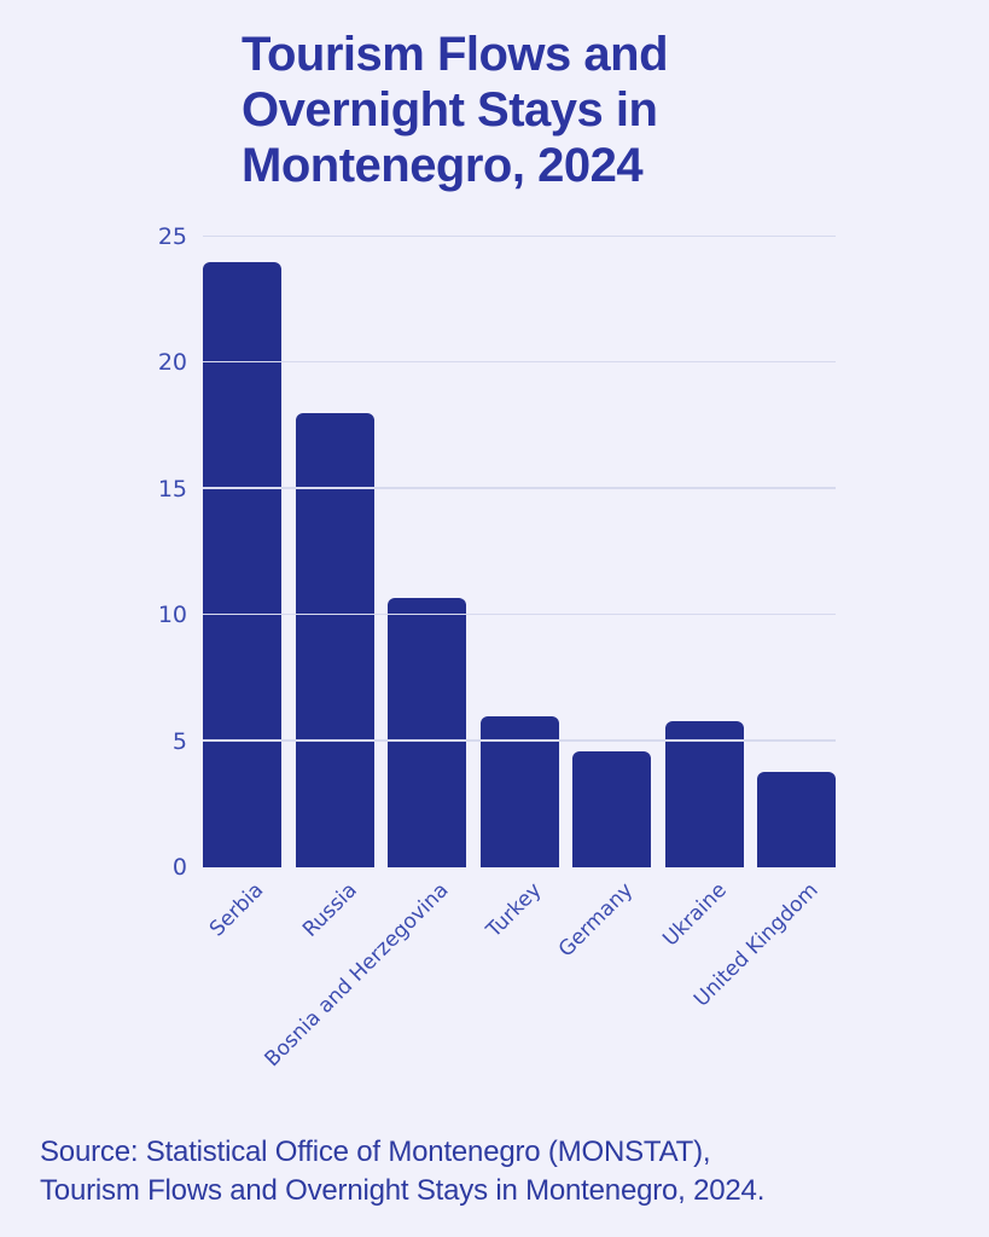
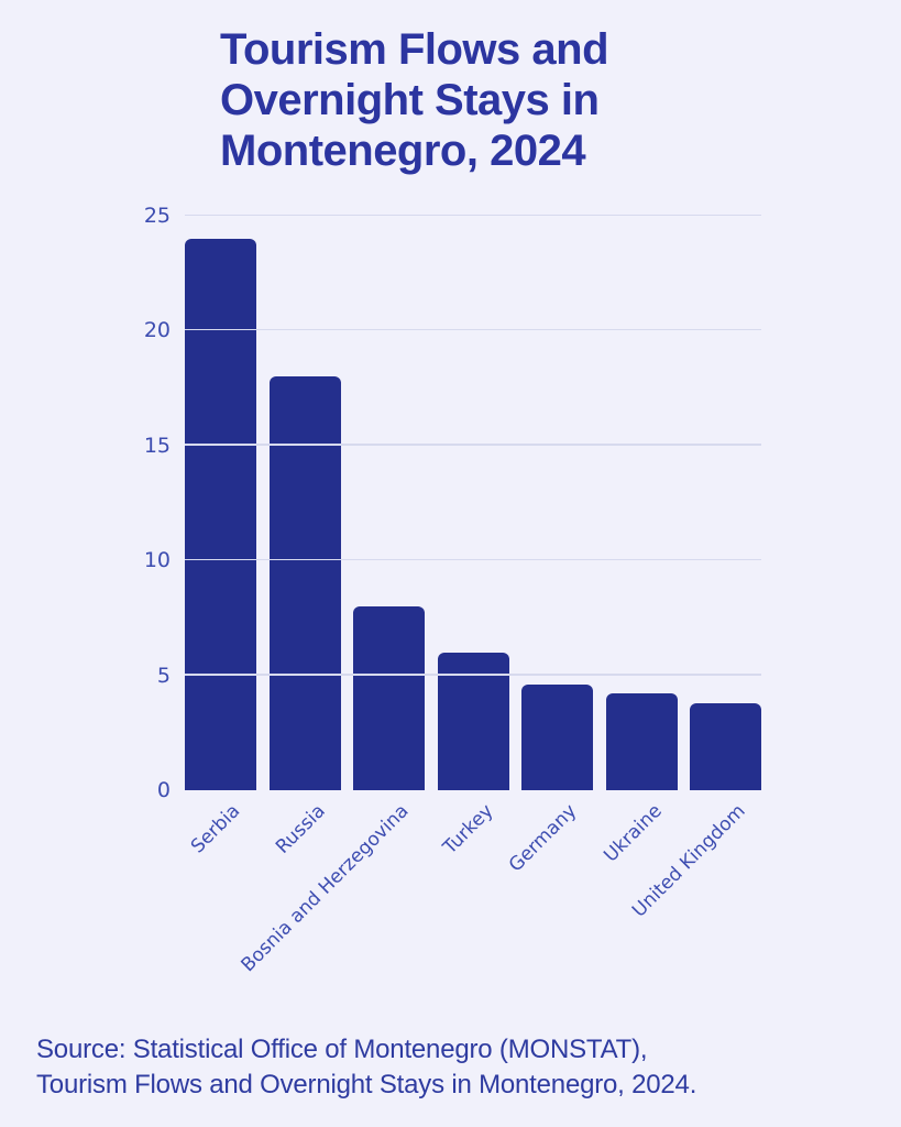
Bosnia and Herzegovina: 10.7 -> 8.0
Ukraine: 5.8 -> 4.2
